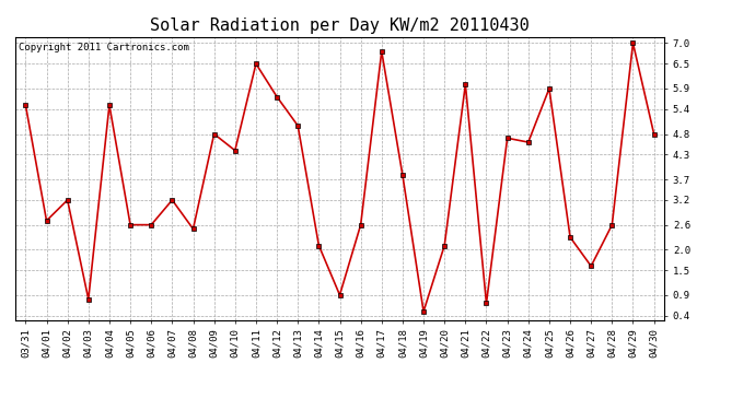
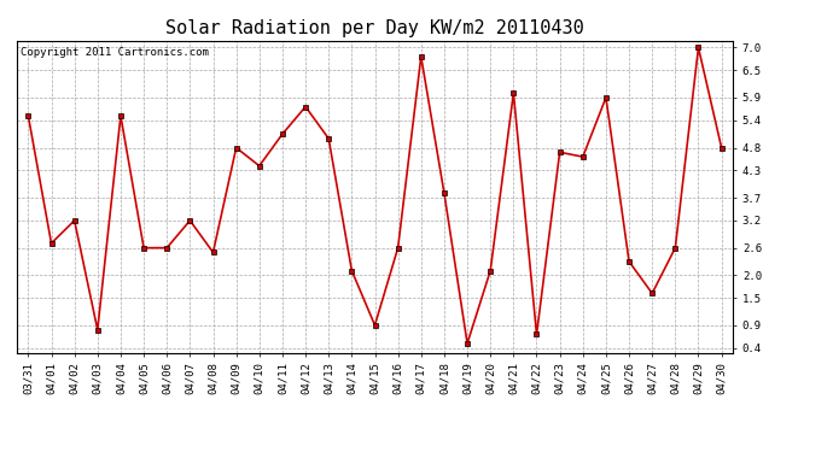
04/11: 6.5 -> 5.1
